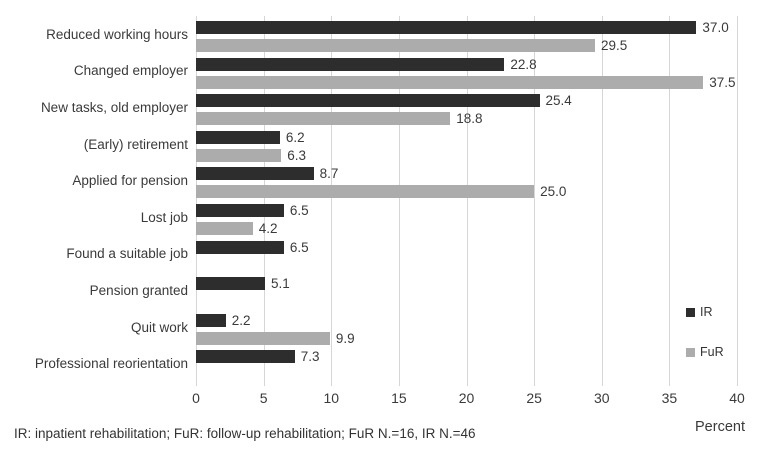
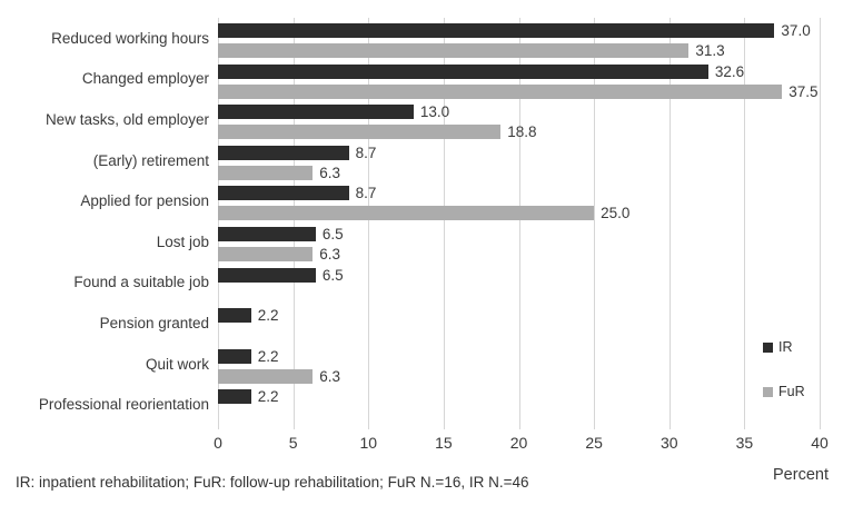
FuR/Reduced working hours: 29.5 -> 31.3
IR/Changed employer: 22.8 -> 32.6
IR/New tasks, old employer: 25.4 -> 13.0
IR/(Early) retirement: 6.2 -> 8.7
FuR/Lost job: 4.2 -> 6.3
IR/Pension granted: 5.1 -> 2.2
FuR/Quit work: 9.9 -> 6.3
IR/Professional reorientation: 7.3 -> 2.2
